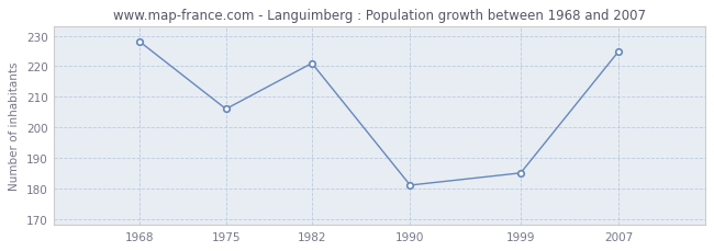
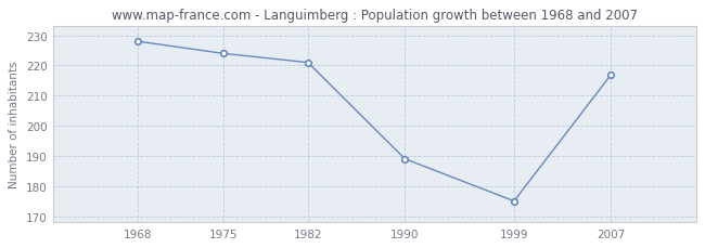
1975: 206 -> 224
1990: 181 -> 189
1999: 185 -> 175
2007: 225 -> 217
